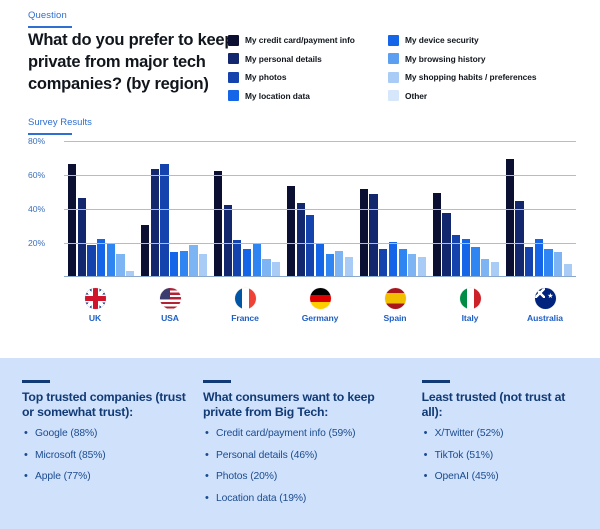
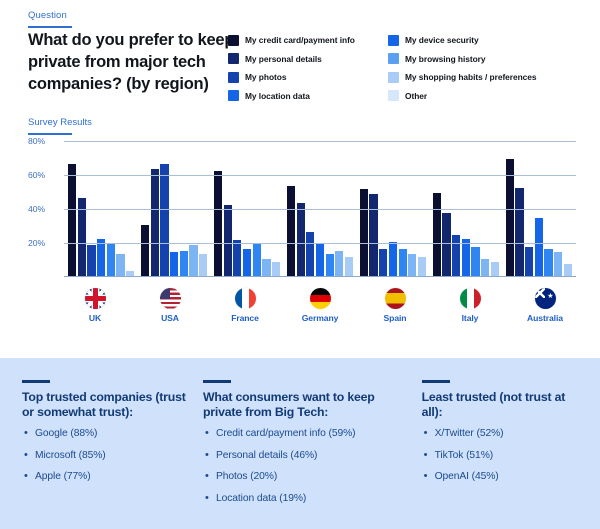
My photos/Germany: 36% -> 26%
My personal details/Australia: 44% -> 52%
My location data/Australia: 22% -> 34%
